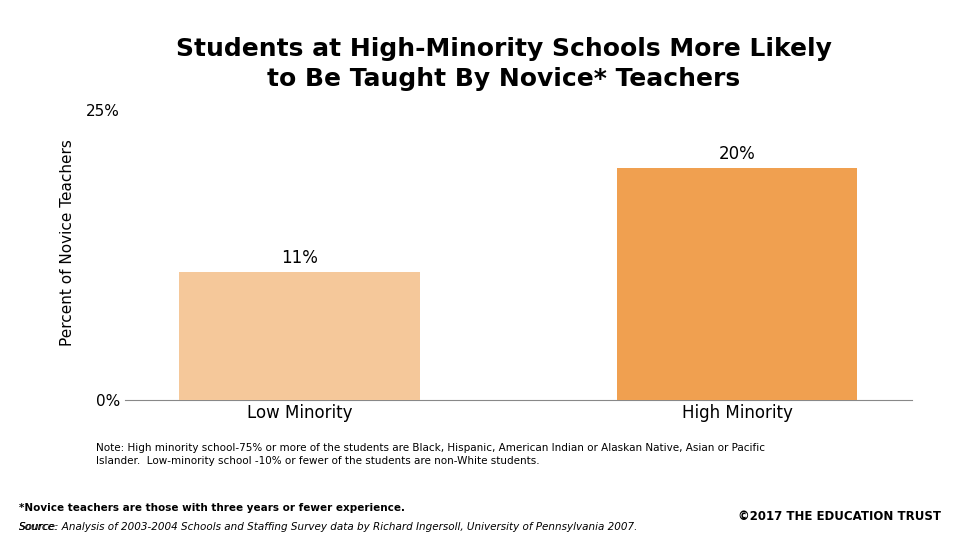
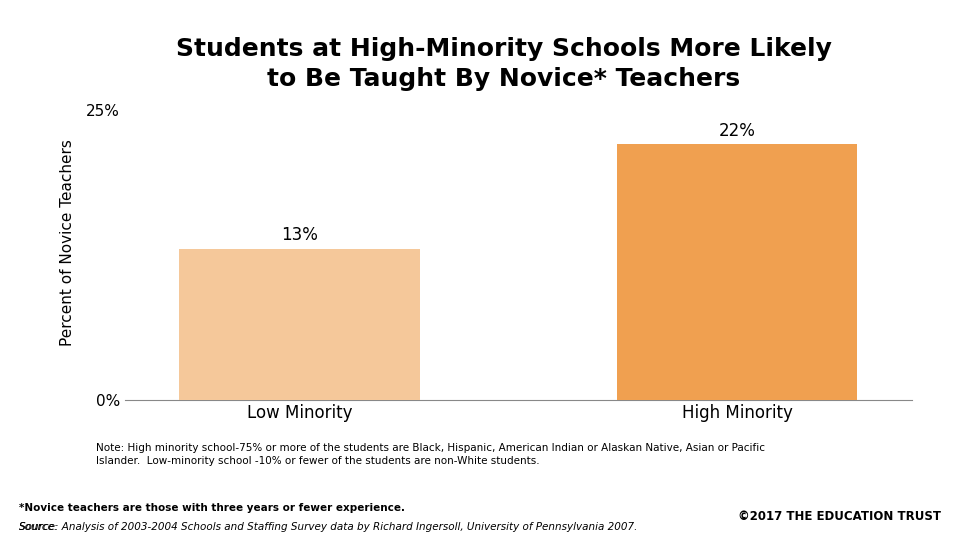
Low Minority: 11% -> 13%
High Minority: 20% -> 22%
